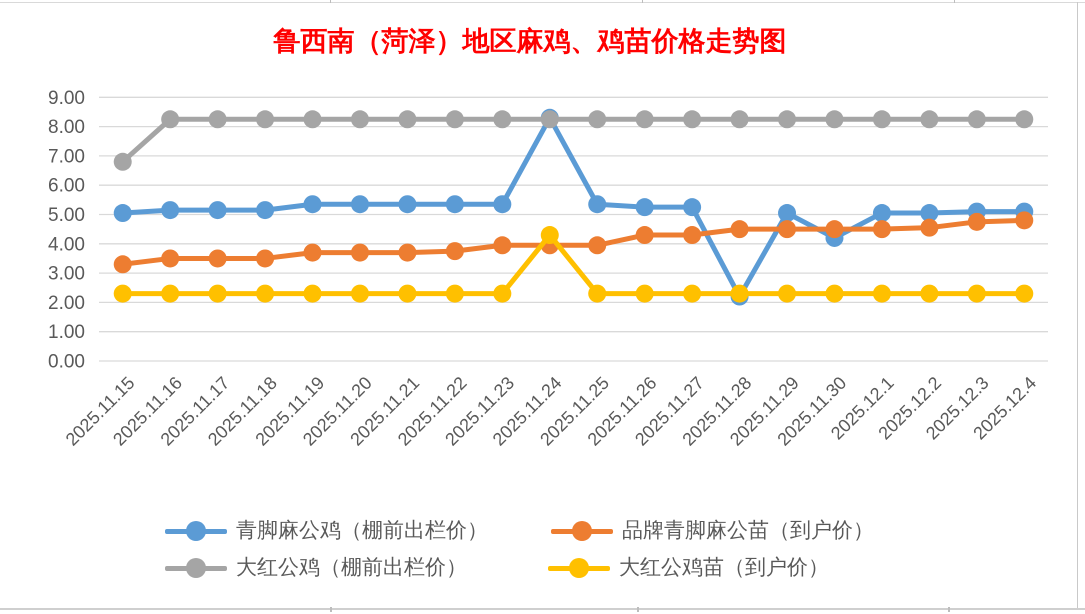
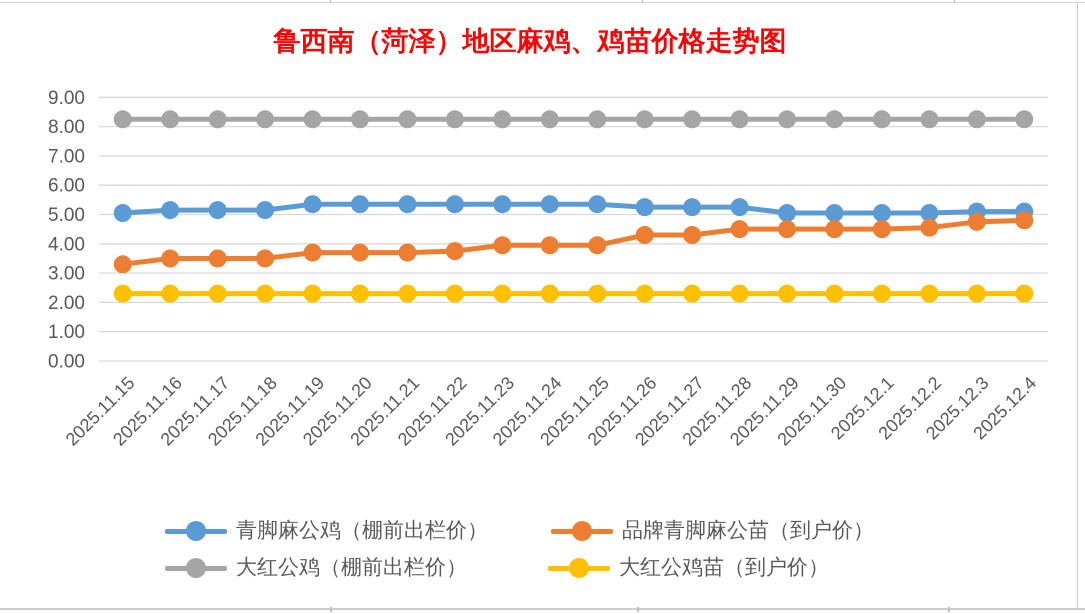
大红公鸡（棚前出栏价）/2025.11.15: 6.8 -> 8.2
青脚麻公鸡（棚前出栏价）/2025.11.24: 8.3 -> 5.3
大红公鸡苗（到户价）/2025.11.24: 4.3 -> 2.3
青脚麻公鸡（棚前出栏价）/2025.11.28: 2.2 -> 5.2
青脚麻公鸡（棚前出栏价）/2025.11.30: 4.2 -> 5.0
